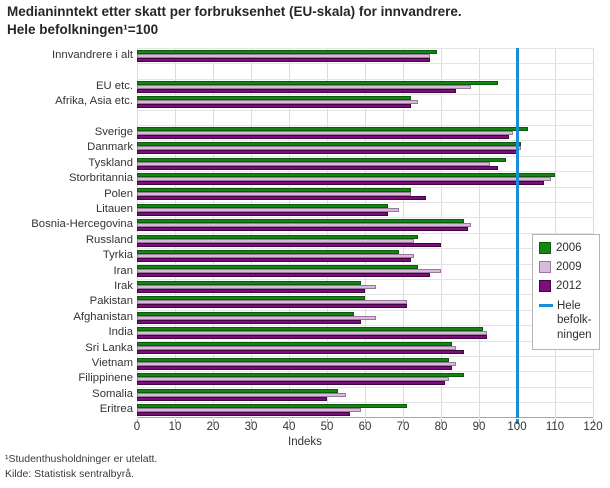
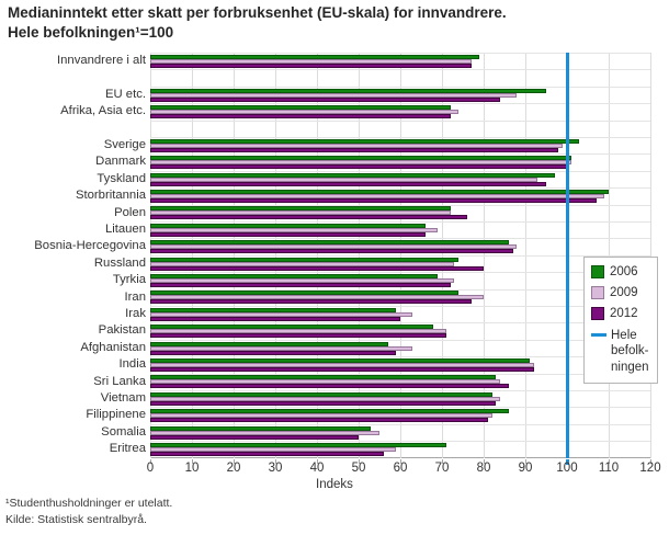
2006/Pakistan: 60 -> 68
